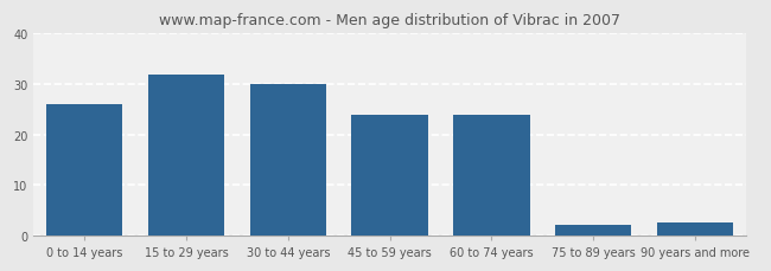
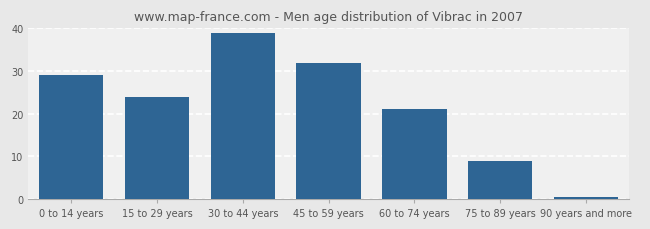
0 to 14 years: 26.0 -> 29.0
15 to 29 years: 32.0 -> 24.0
30 to 44 years: 30.0 -> 39.0
45 to 59 years: 24.0 -> 32.0
60 to 74 years: 24.0 -> 21.0
75 to 89 years: 2.0 -> 9.0
90 years and more: 2.5 -> 0.5
